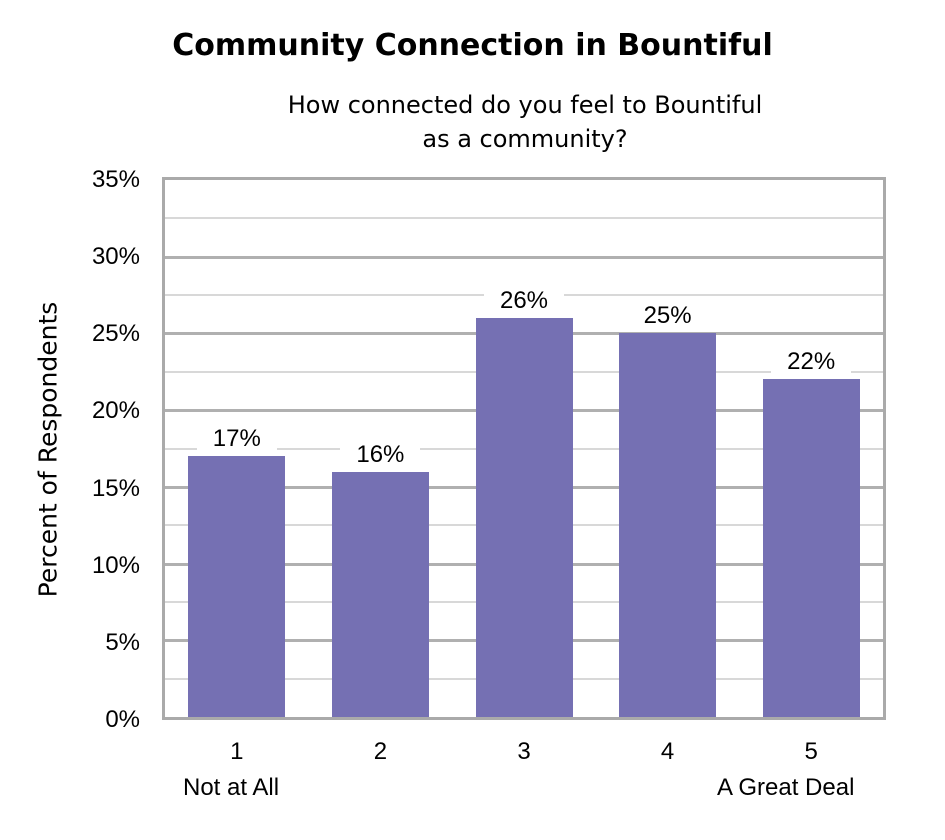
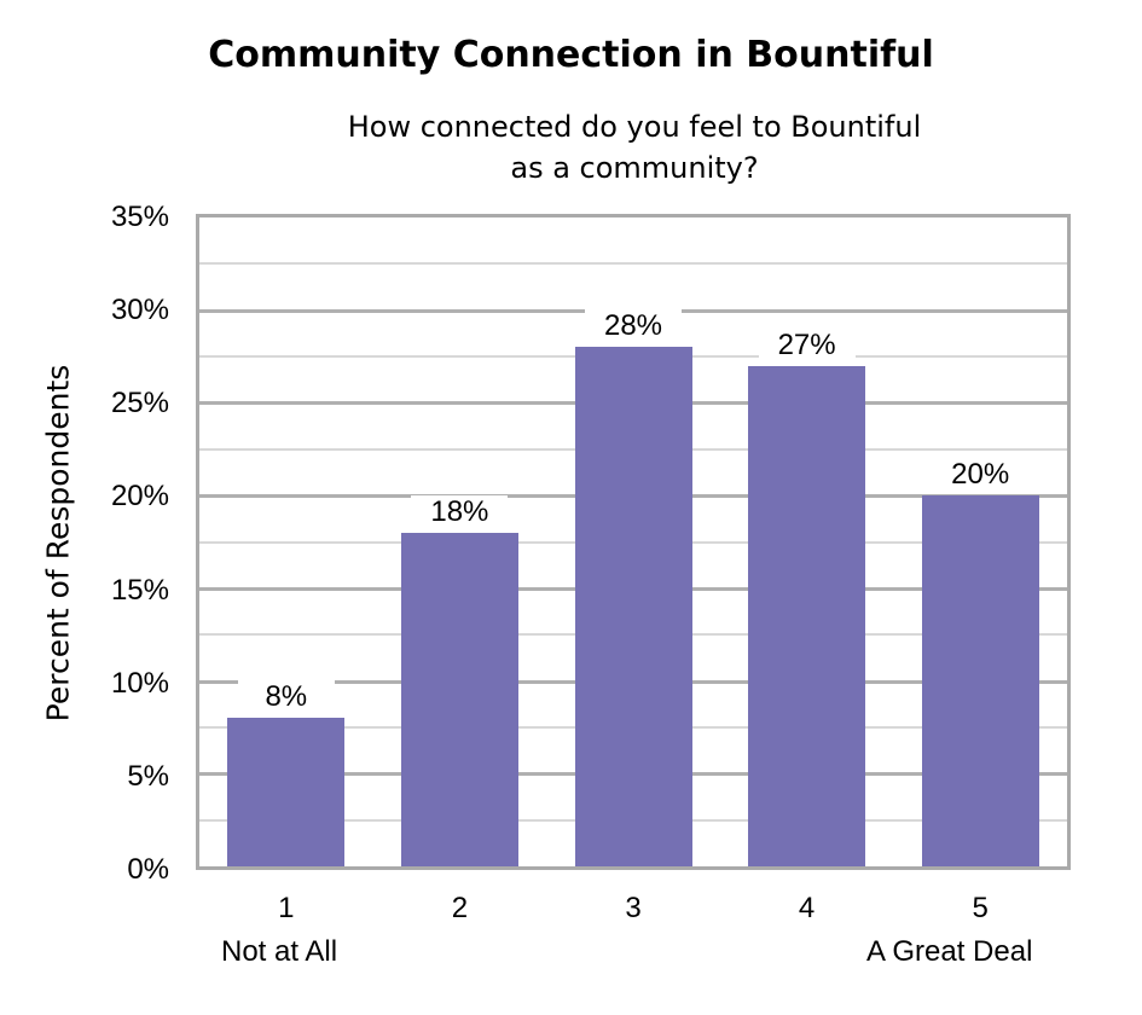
1: 17% -> 8%
2: 16% -> 18%
3: 26% -> 28%
4: 25% -> 27%
5: 22% -> 20%
